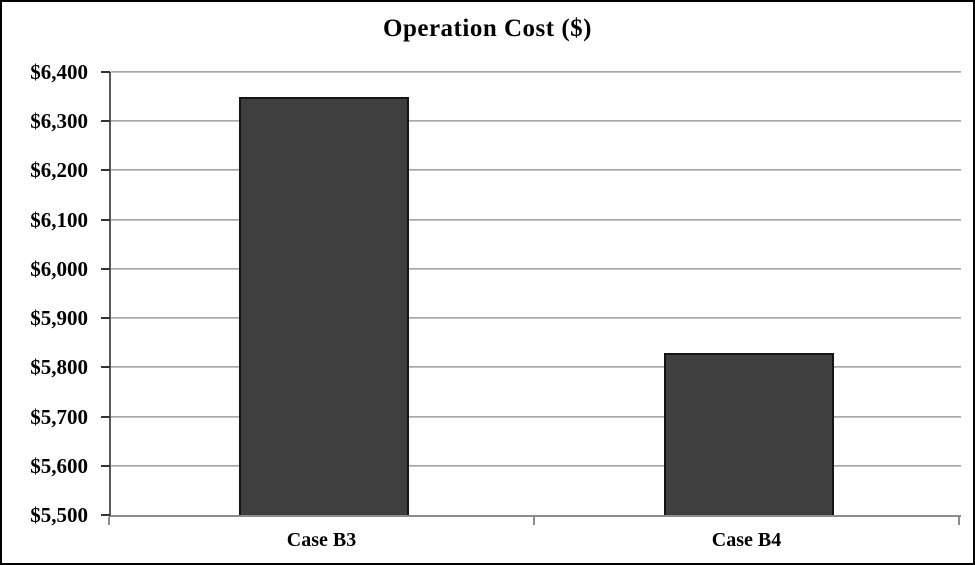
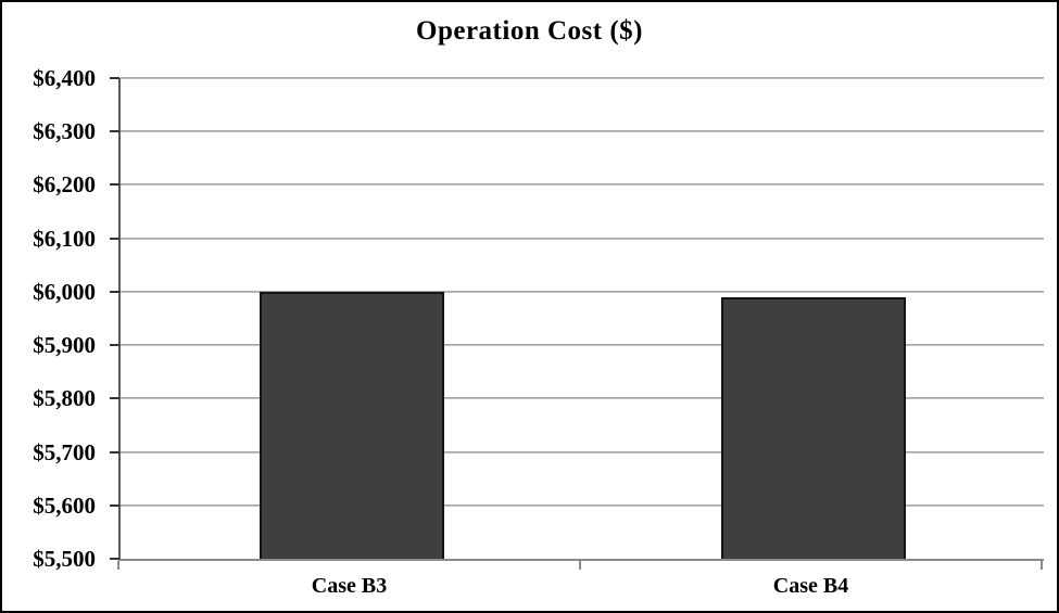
Case B3: $6350 -> $6000
Case B4: $5830 -> $5990
